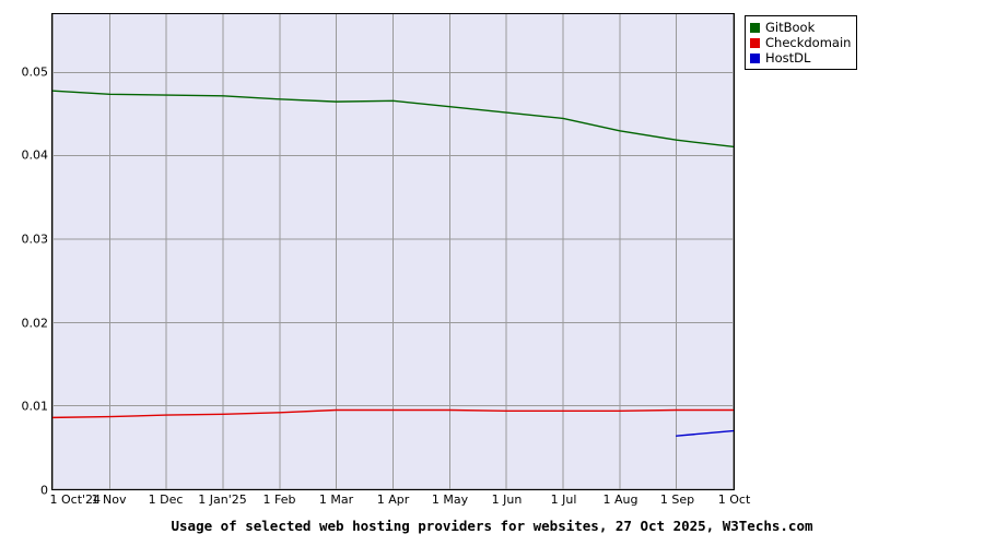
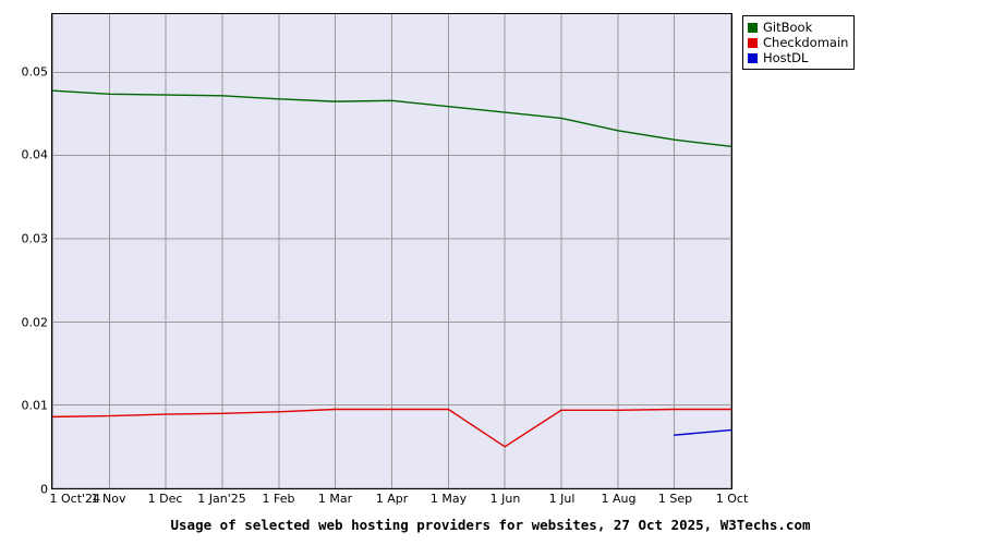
Checkdomain/1 Jun: 0.009 -> 0.005
